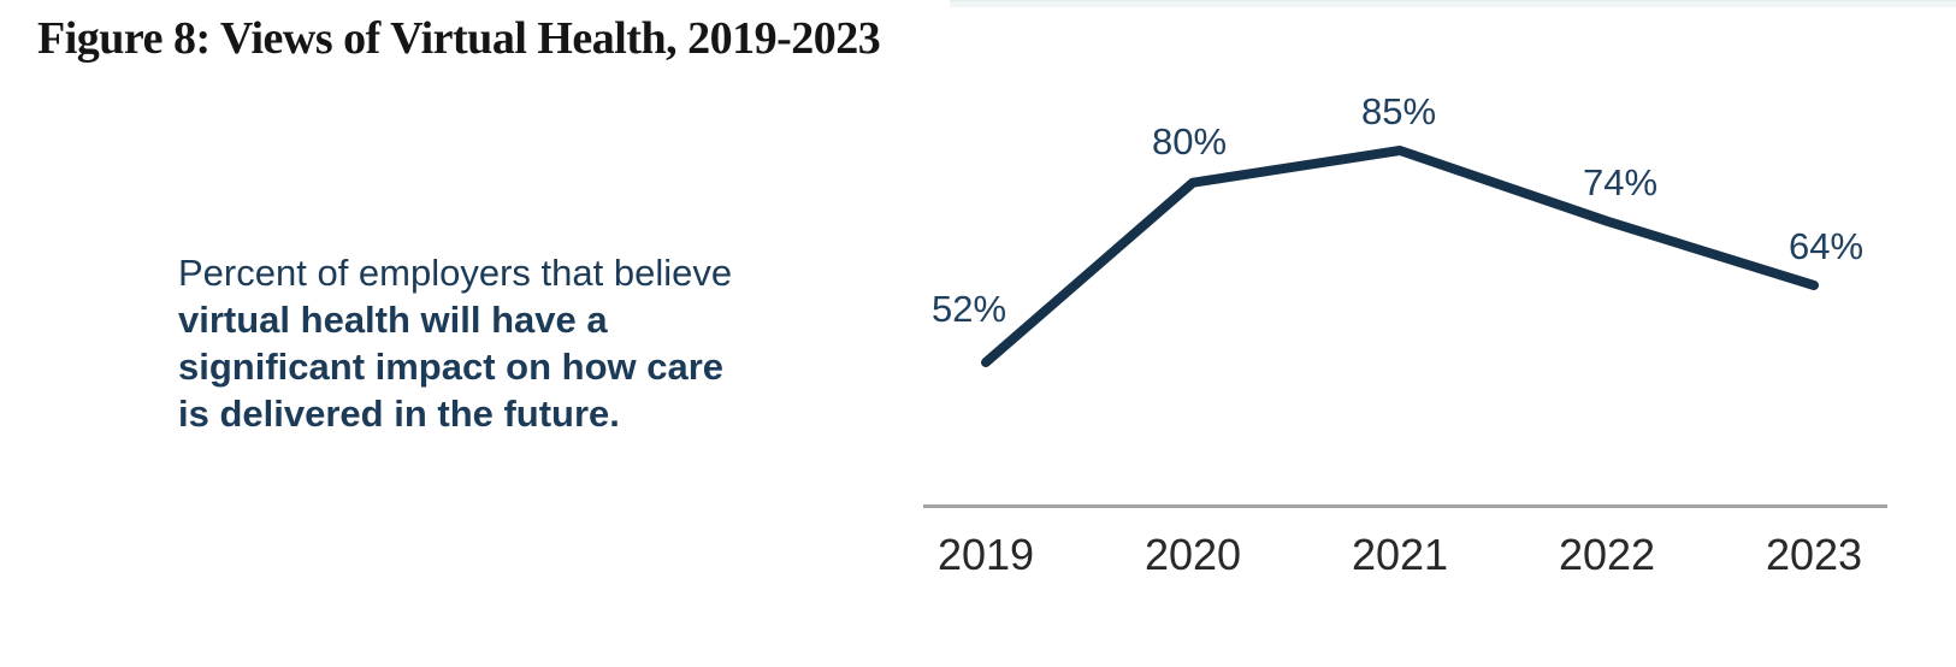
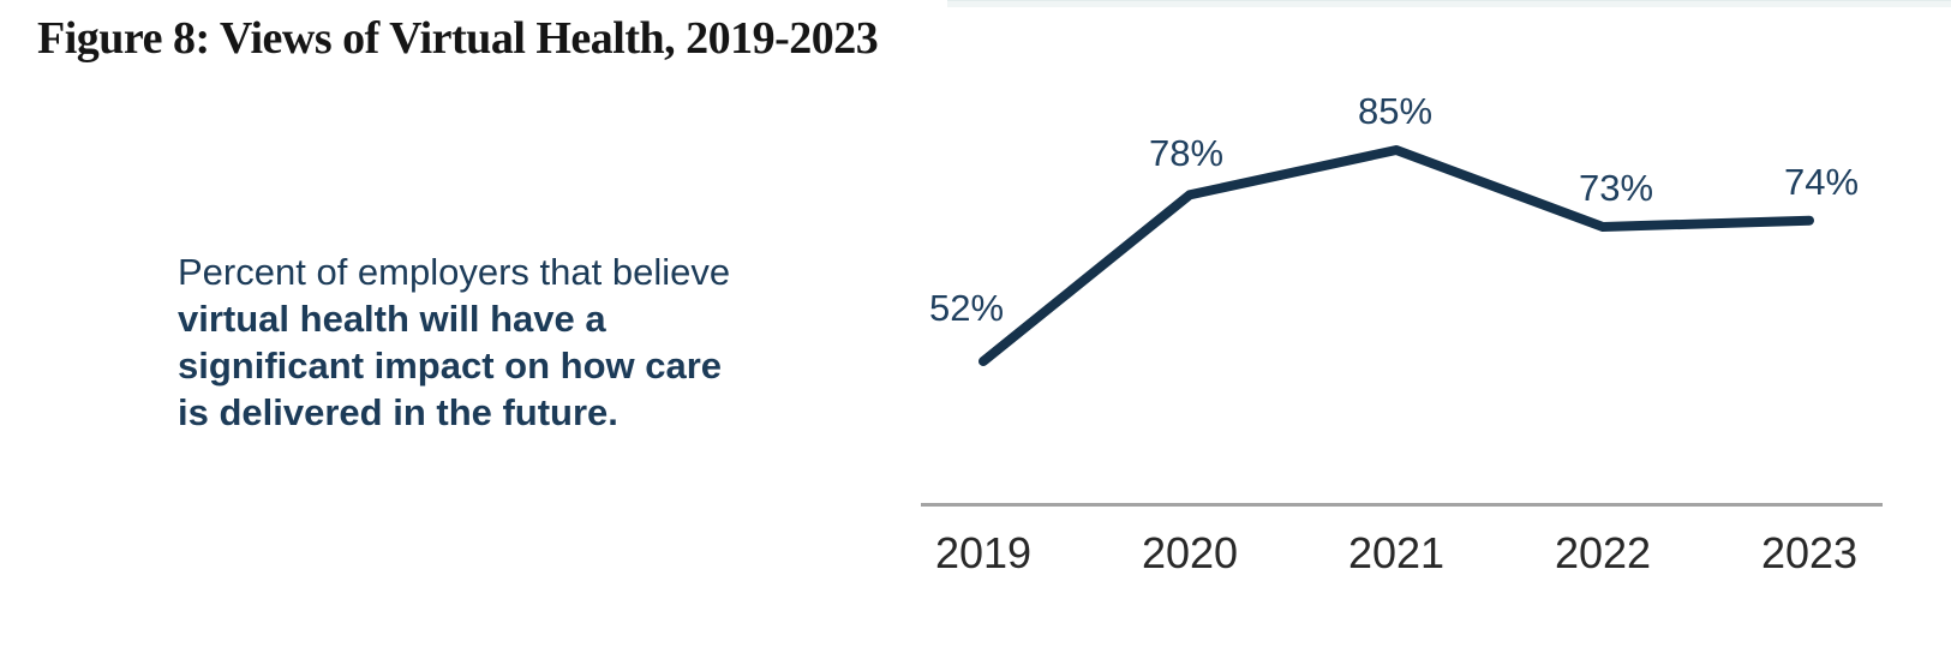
2020: 80% -> 78%
2022: 74% -> 73%
2023: 64% -> 74%
